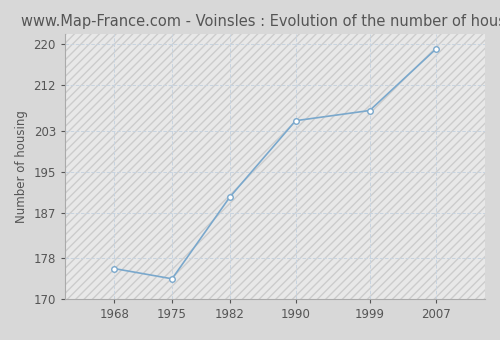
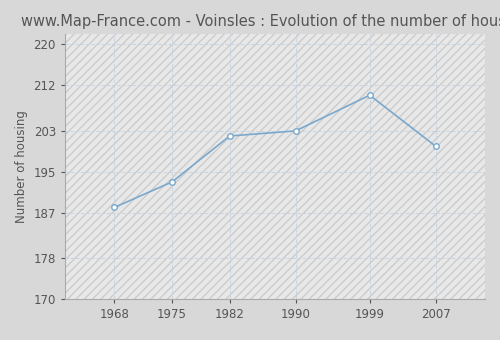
1968: 176 -> 188
1975: 174 -> 193
1982: 190 -> 202
1990: 205 -> 203
1999: 207 -> 210
2007: 219 -> 200
